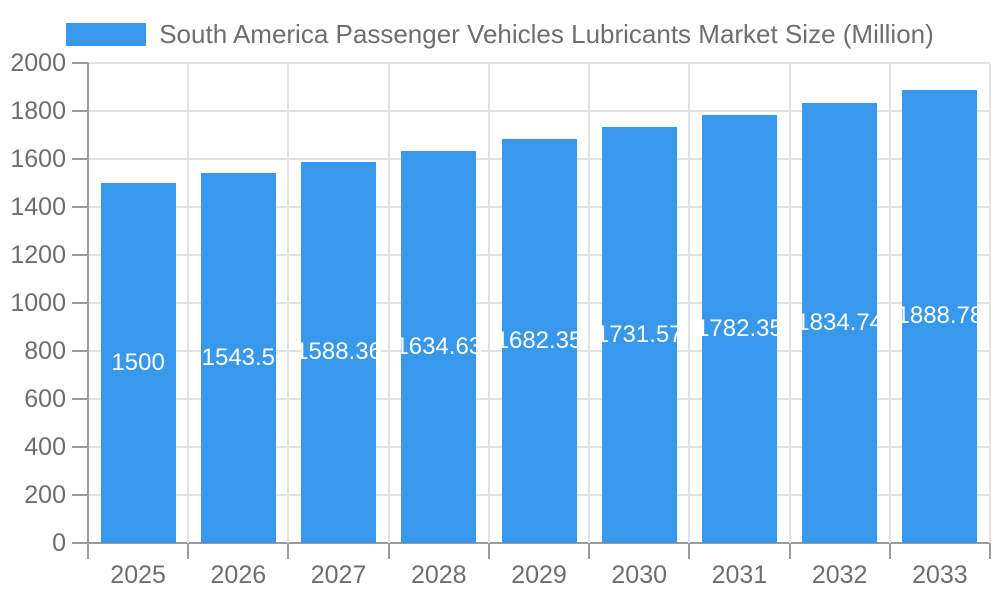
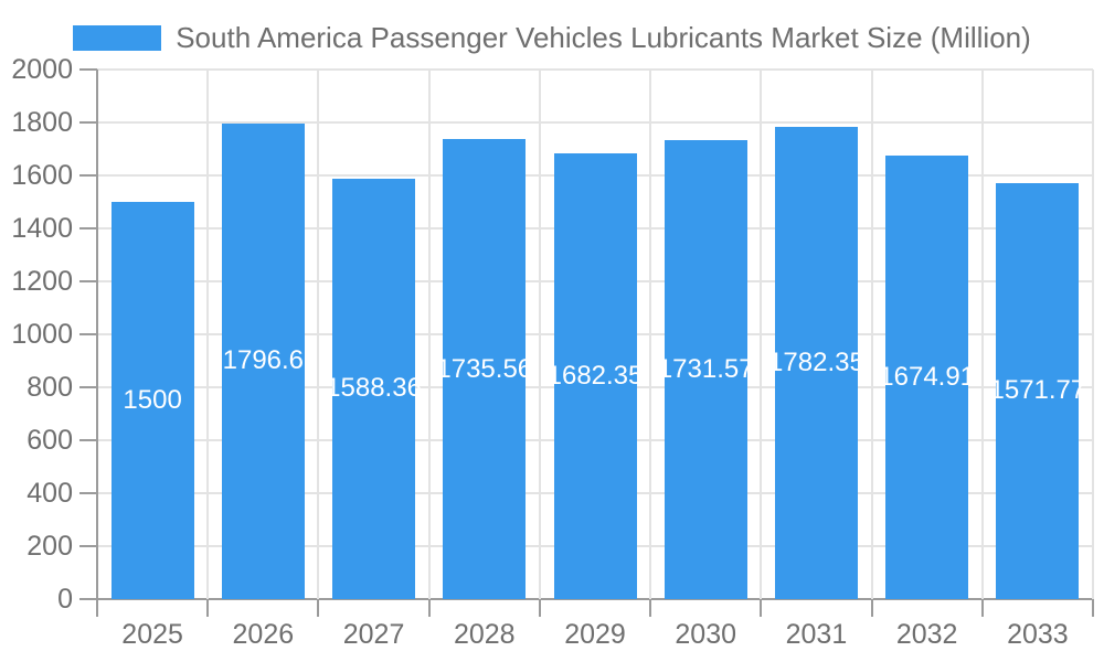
2026: 1543.5 -> 1796.6
2028: 1634.63 -> 1735.56
2032: 1834.74 -> 1674.91
2033: 1888.78 -> 1571.77
